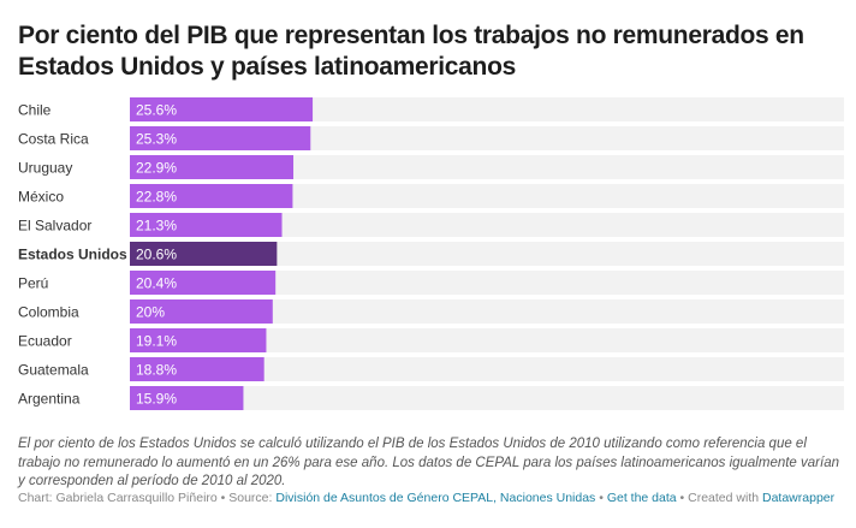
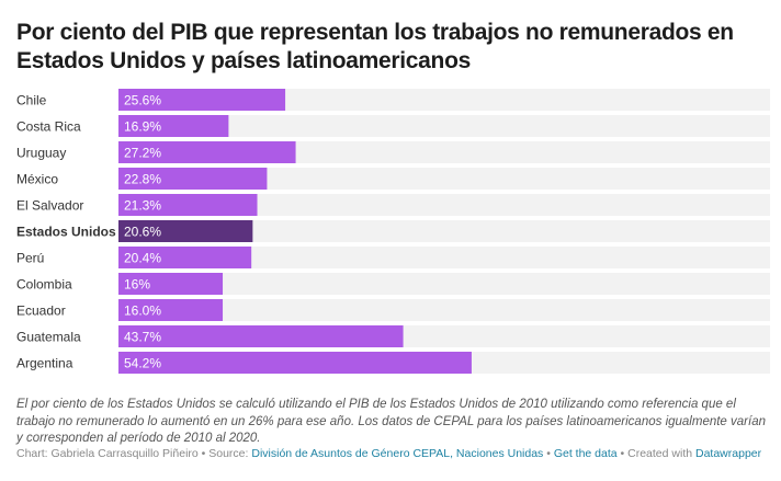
Costa Rica: 25.3% -> 16.9%
Uruguay: 22.9% -> 27.2%
Colombia: 20% -> 16%
Ecuador: 19.1% -> 16.0%
Guatemala: 18.8% -> 43.7%
Argentina: 15.9% -> 54.2%
